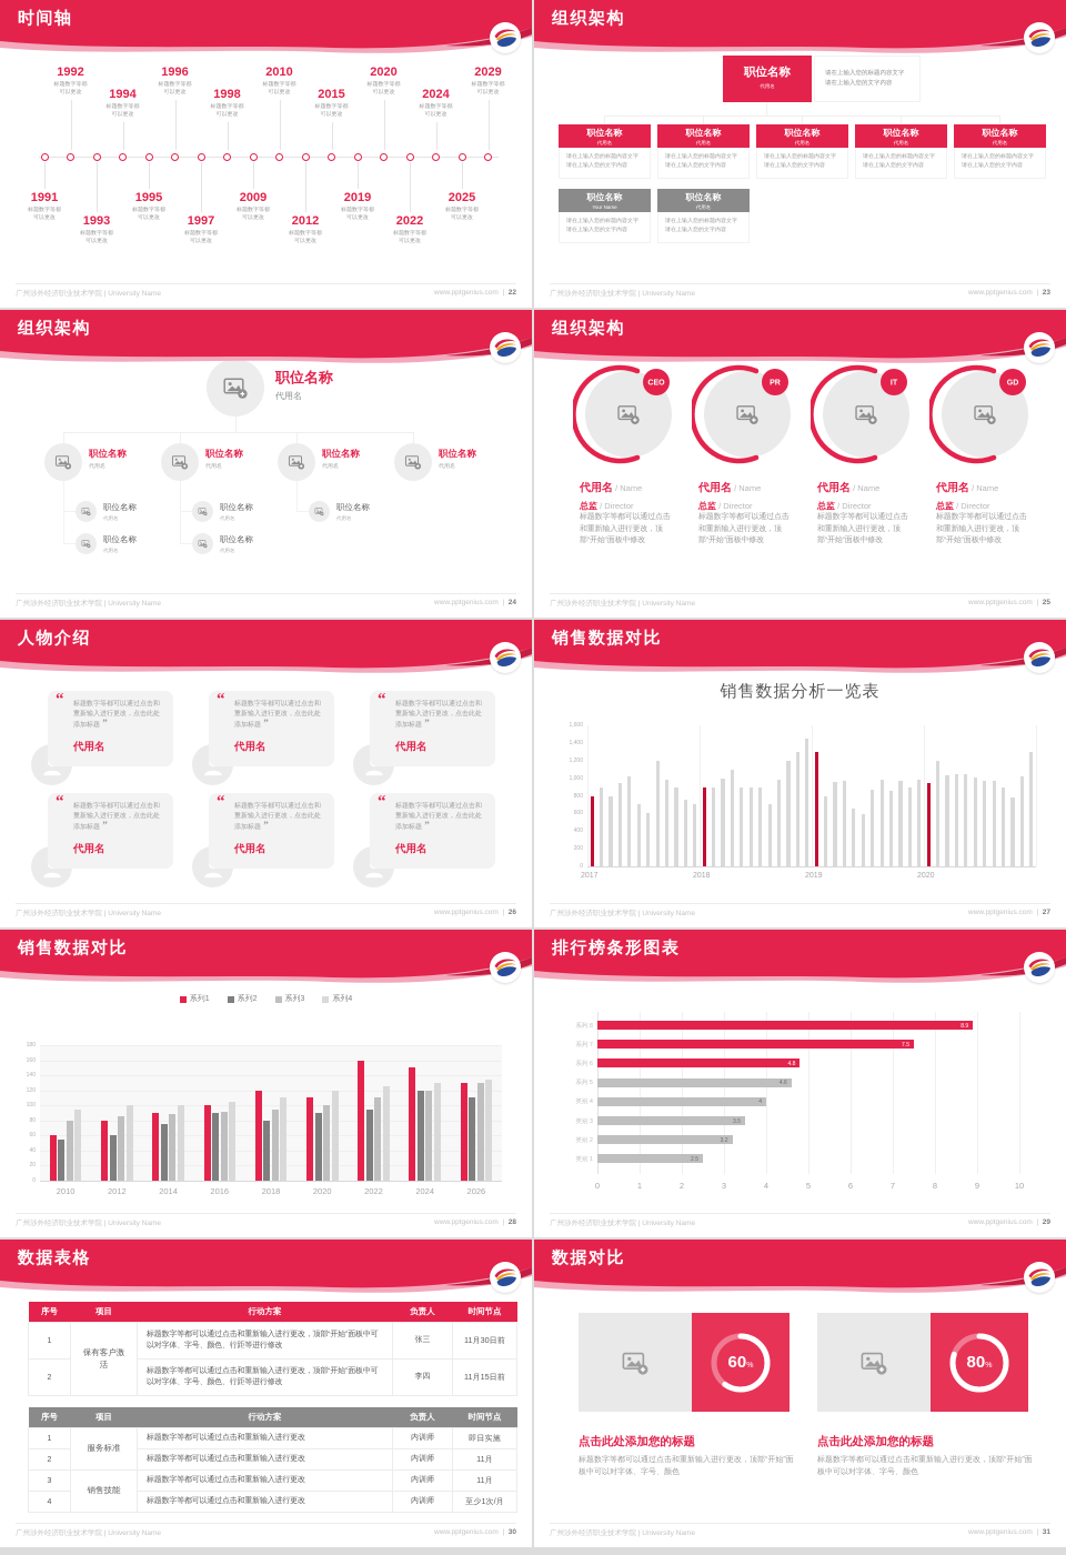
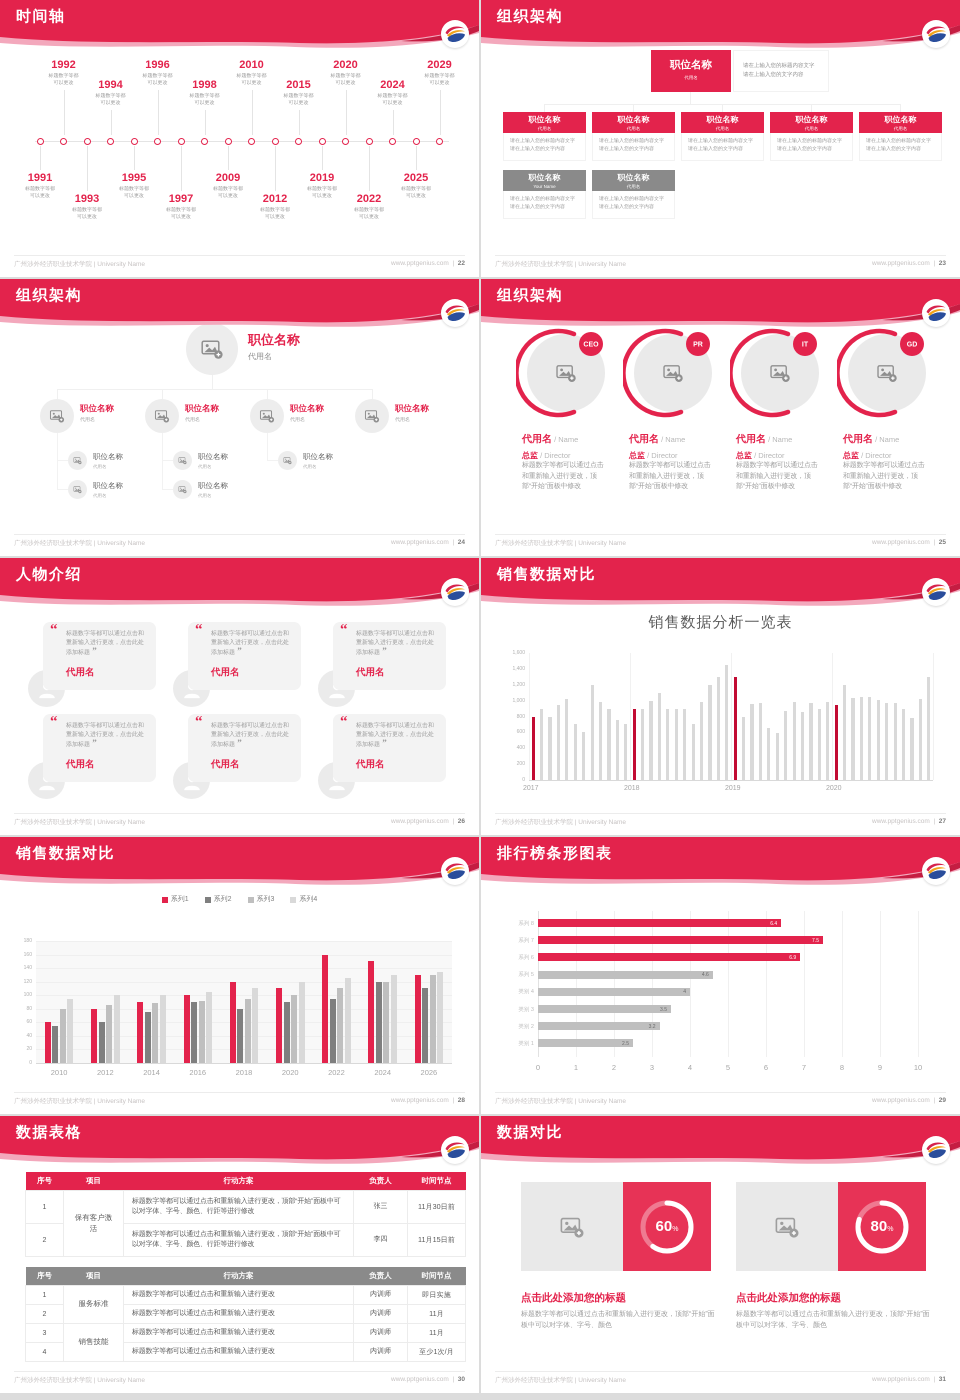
评分排行榜条形图/系列 8: 8.9 -> 6.4
评分排行榜条形图/系列 6: 4.8 -> 6.9
